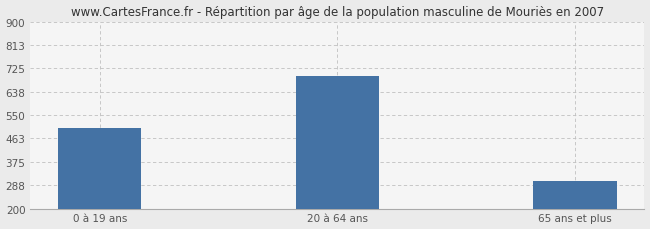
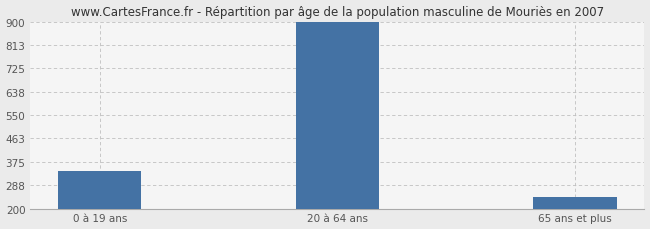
0 à 19 ans: 500 -> 340
20 à 64 ans: 695 -> 897
65 ans et plus: 305 -> 243
